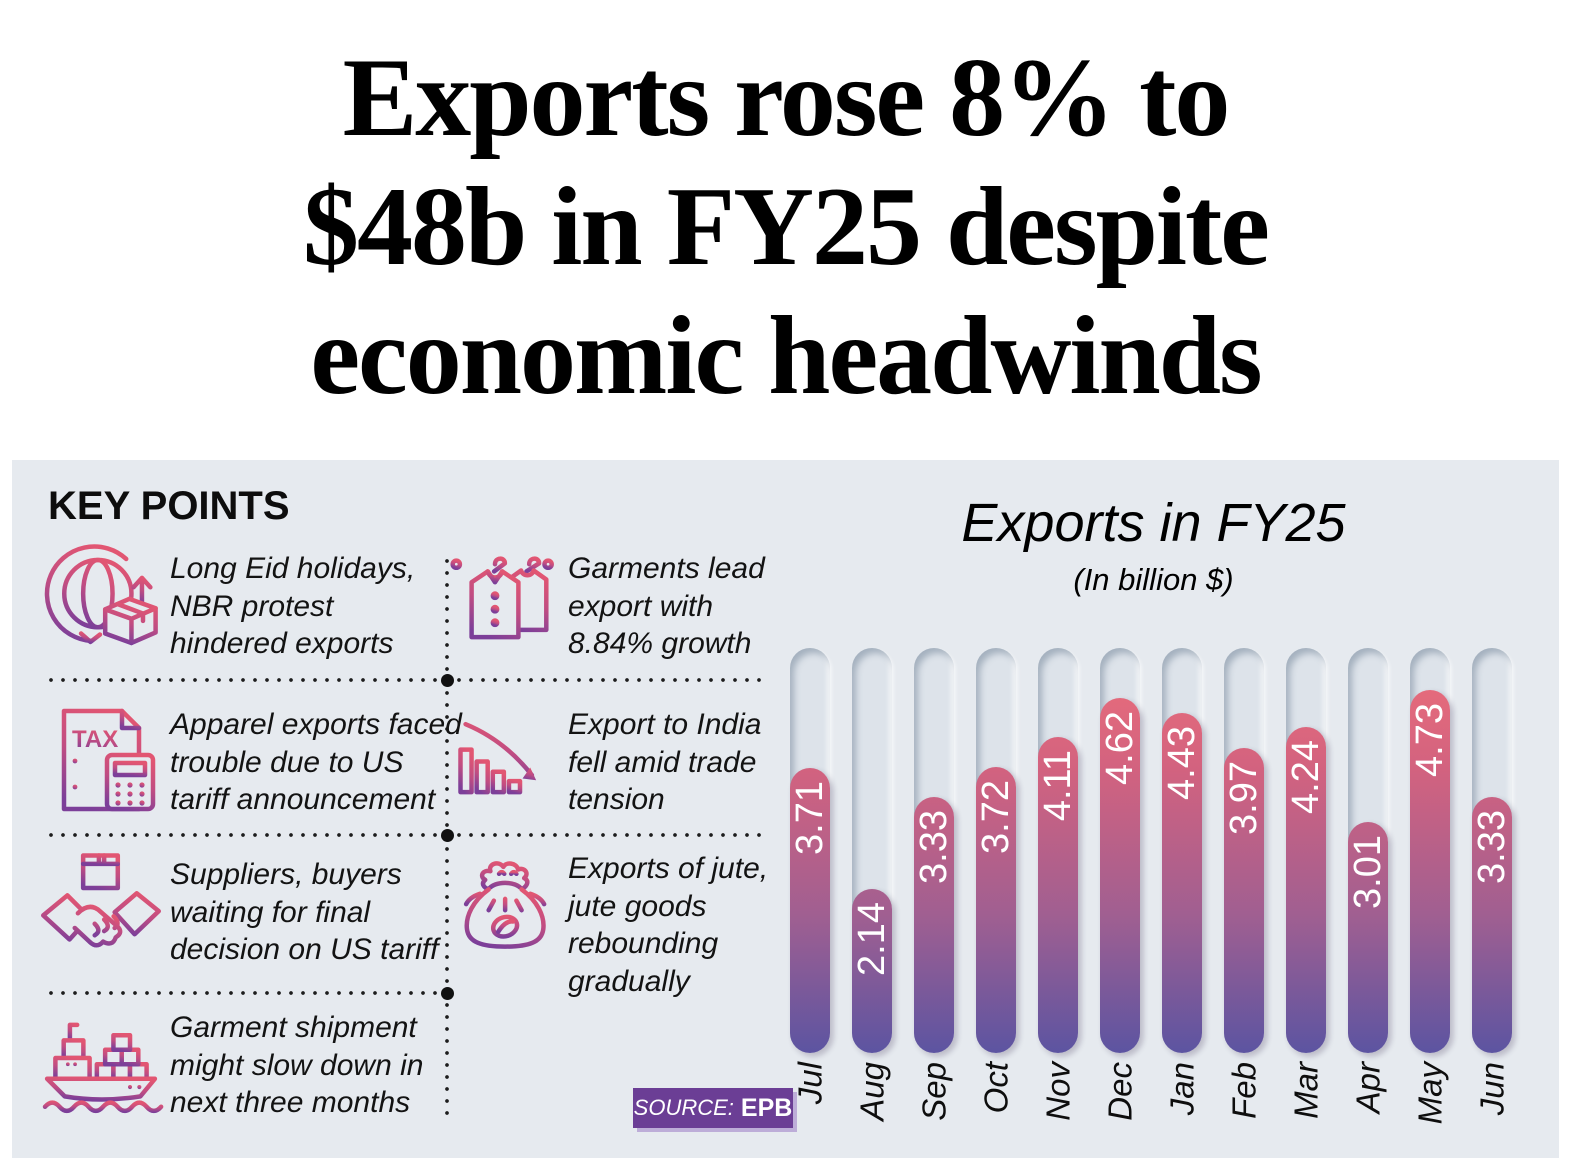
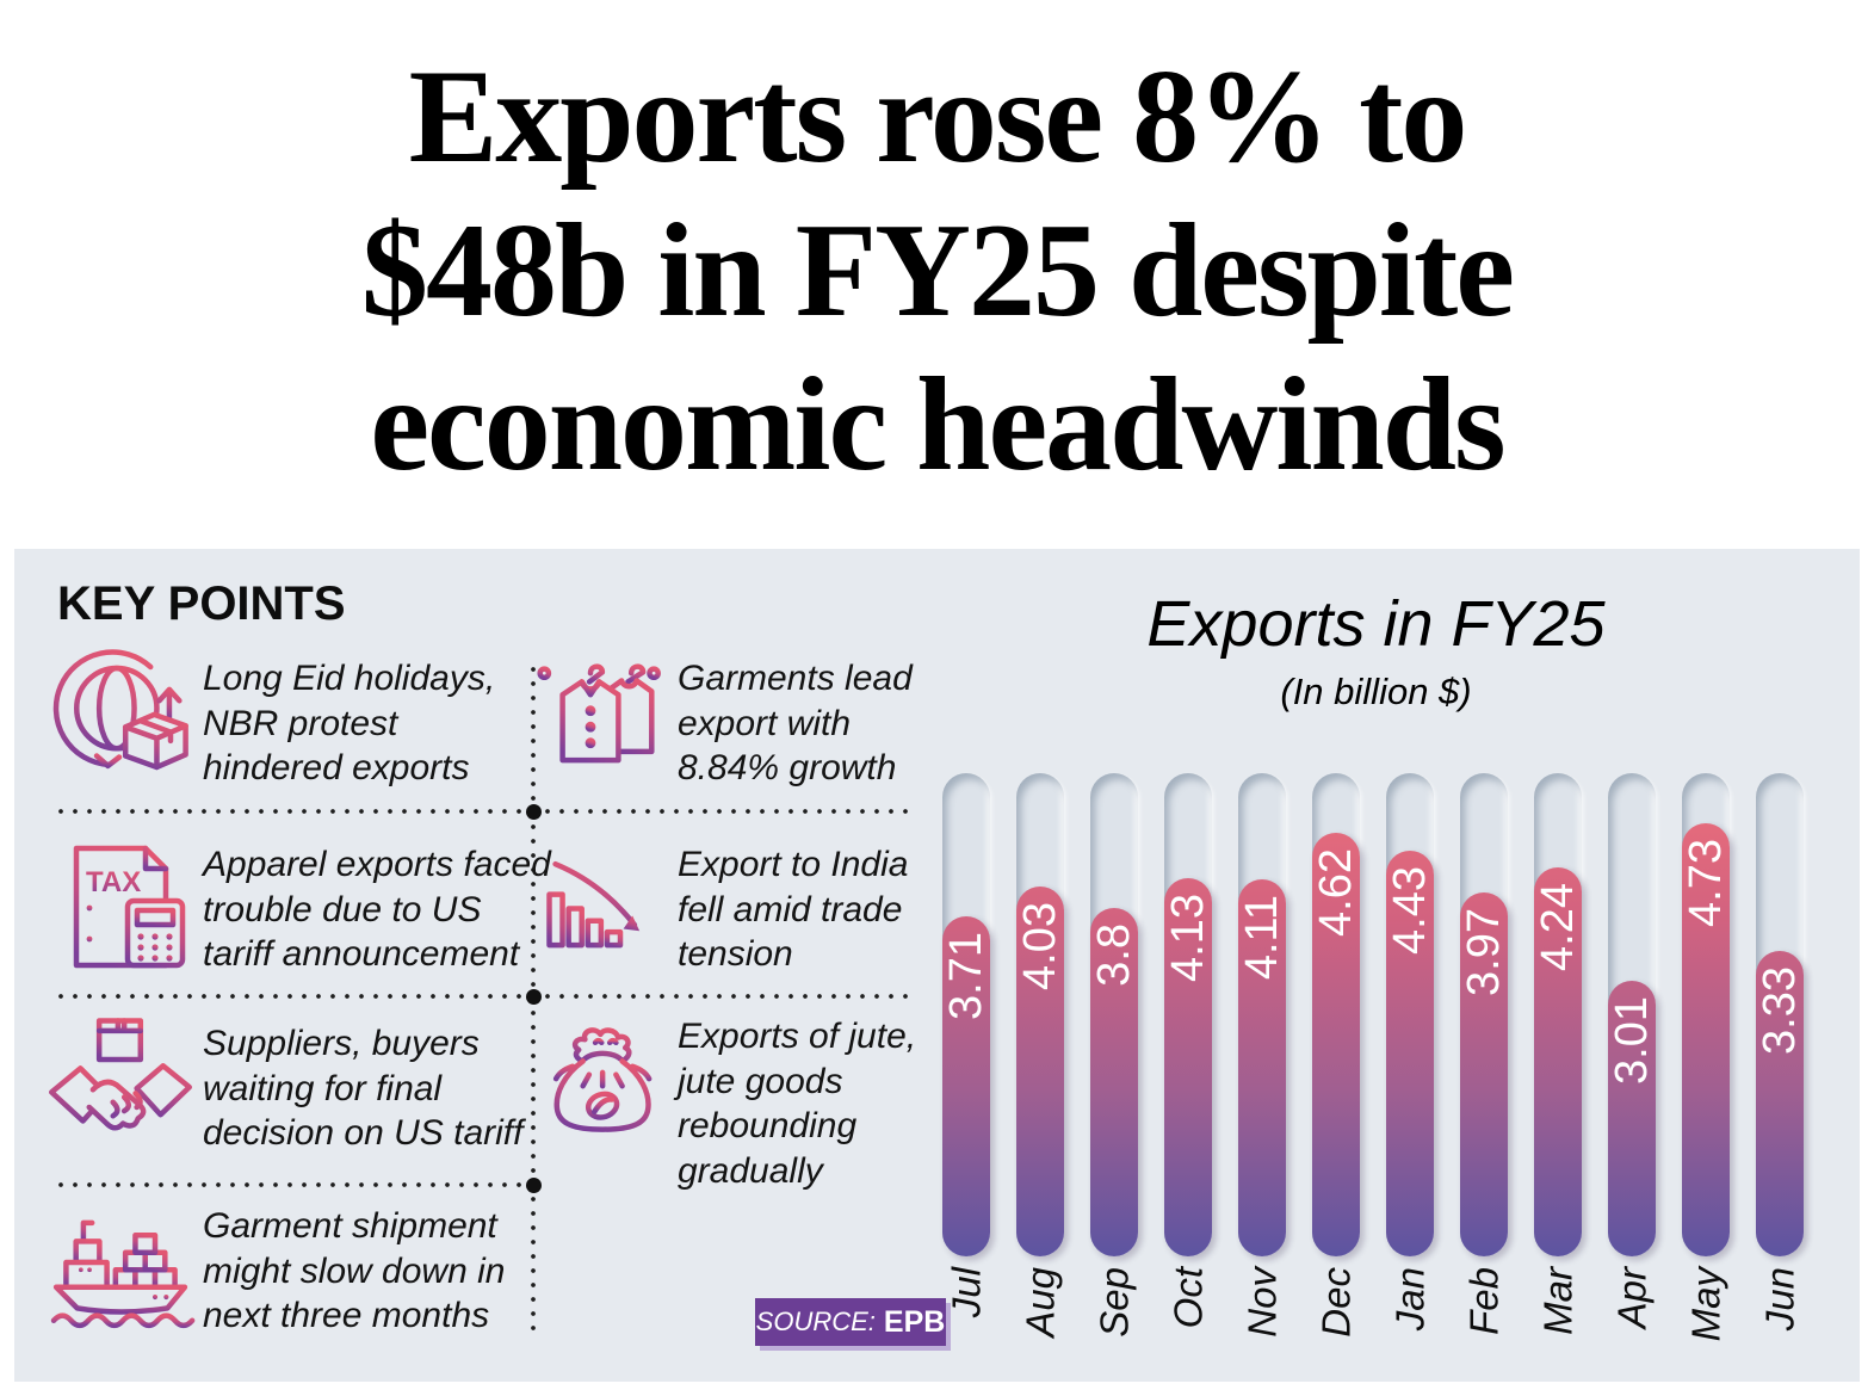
Aug: 2.14 -> 4.03
Sep: 3.33 -> 3.8
Oct: 3.72 -> 4.13
